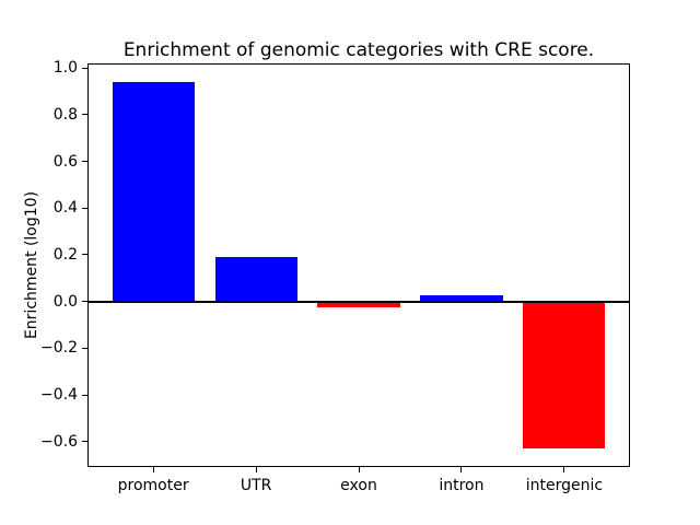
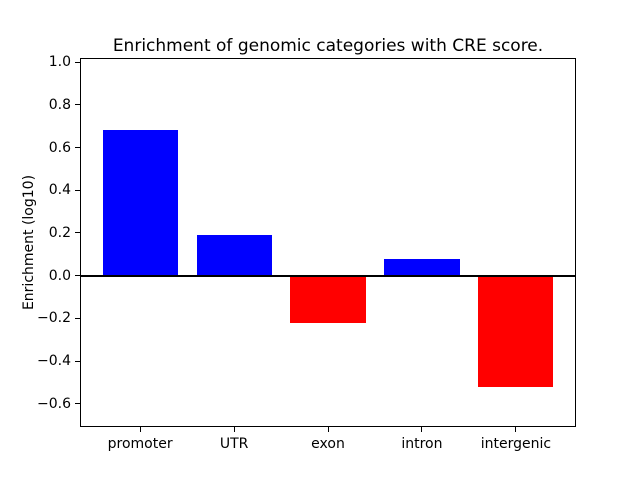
promoter: 0.94 -> 0.68
exon: -0.03 -> -0.22
intron: 0.03 -> 0.08
intergenic: -0.63 -> -0.52
